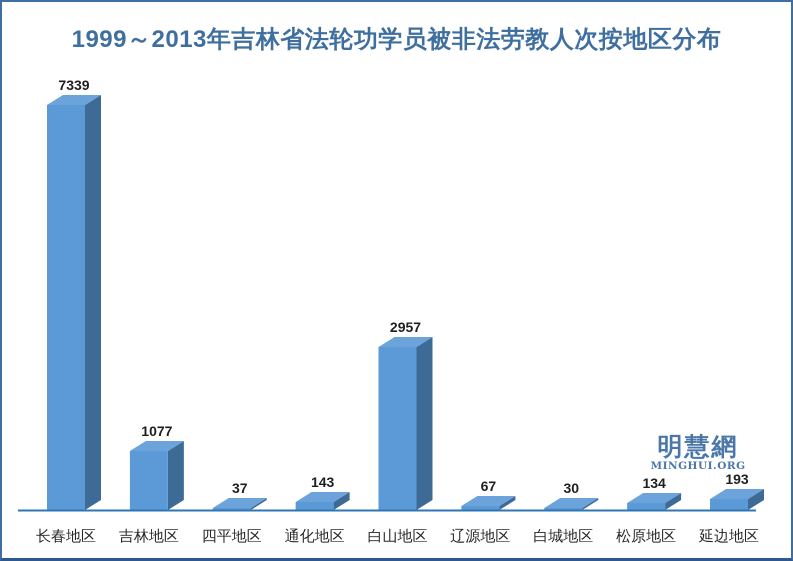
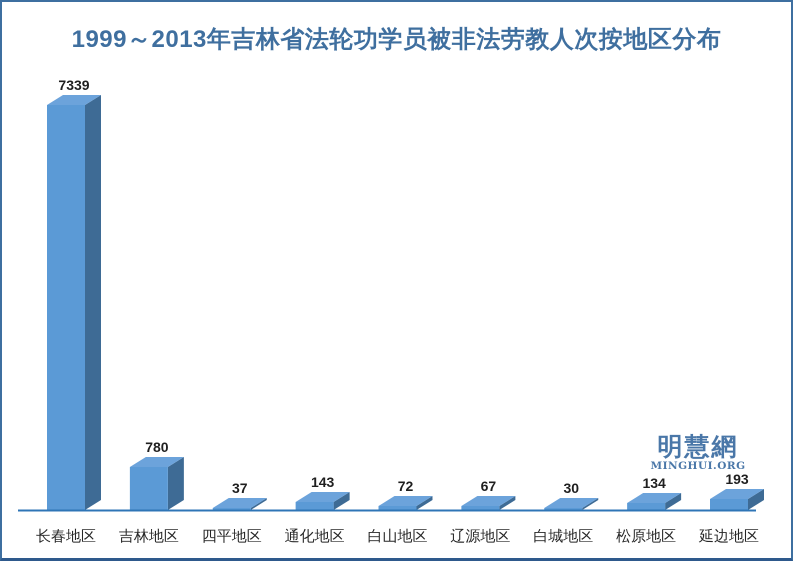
吉林地区: 1077 -> 780
白山地区: 2957 -> 72
